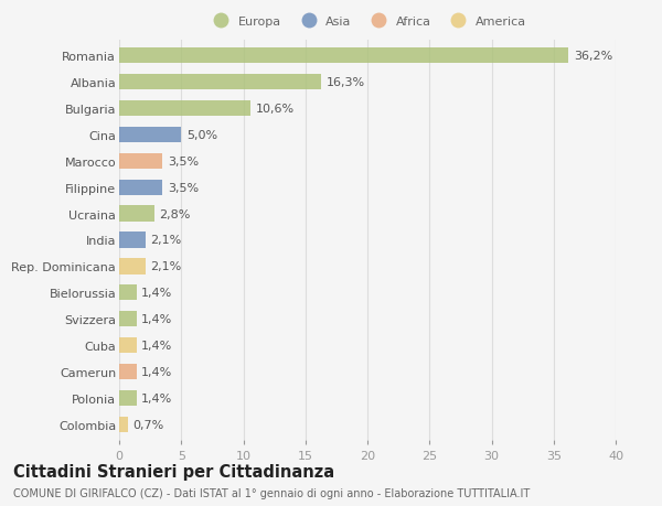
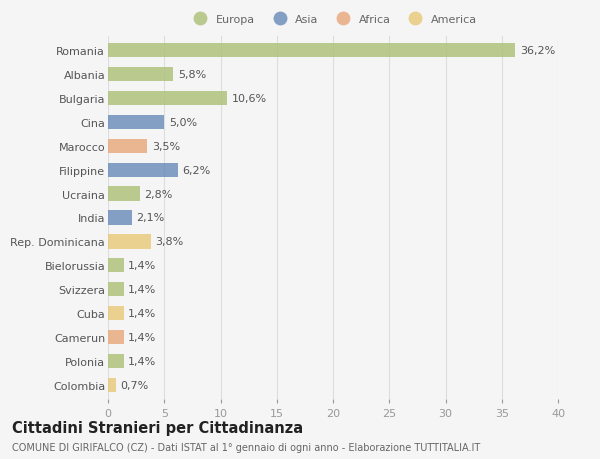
Albania: 16,3% -> 5,8%
Filippine: 3,5% -> 6,2%
Rep. Dominicana: 2,1% -> 3,8%
